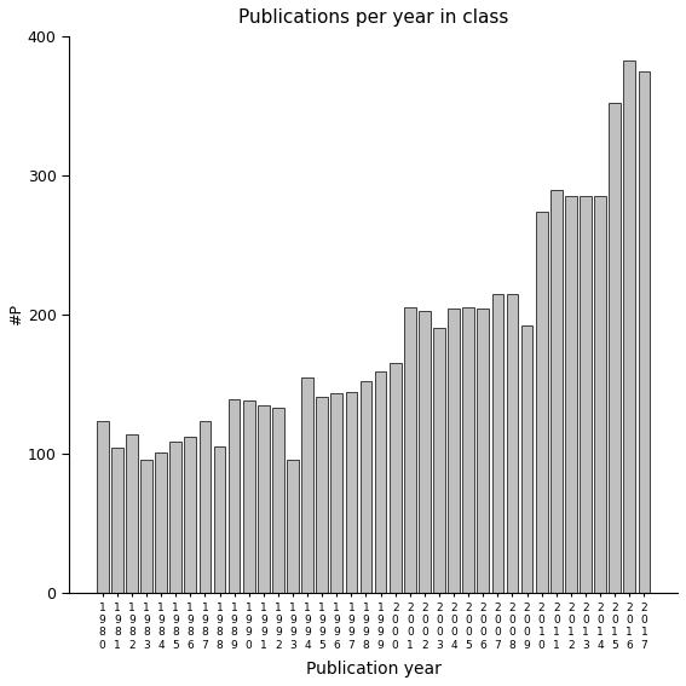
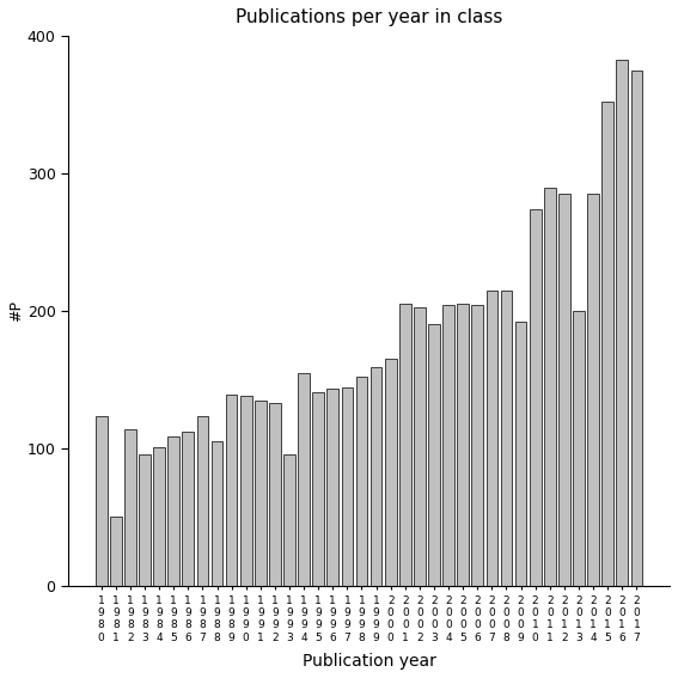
1 9 8 1: 104 -> 50
2 0 1 3: 285 -> 200
